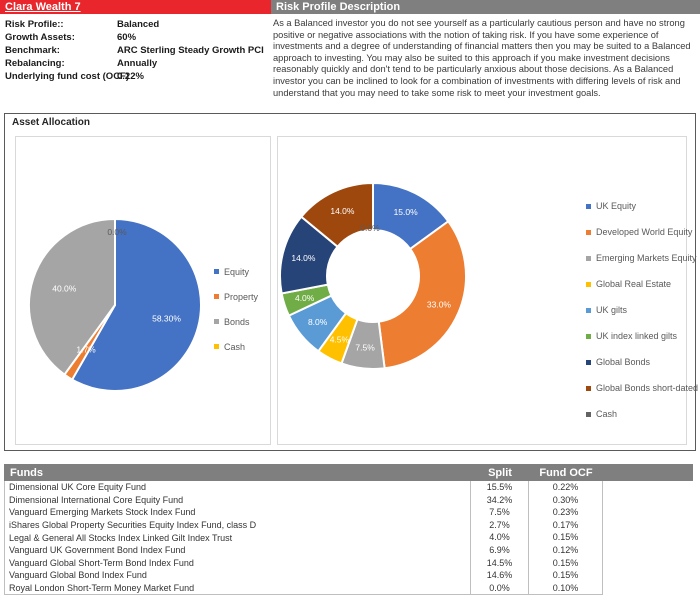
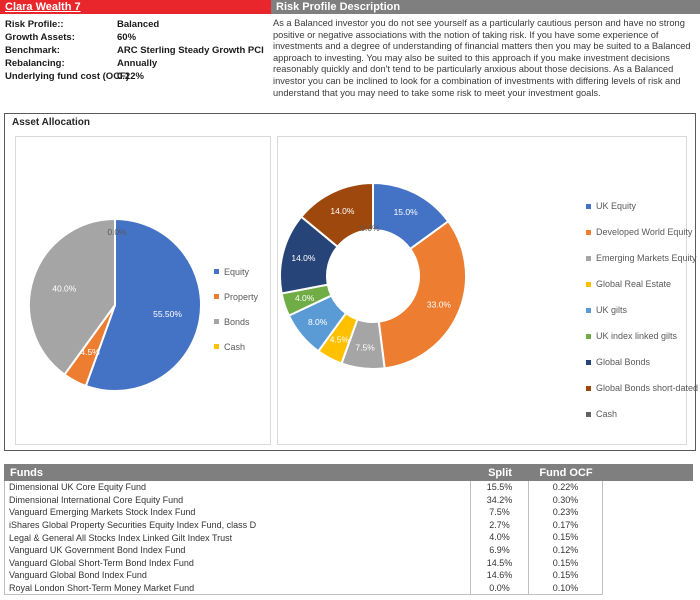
Asset Allocation/Equity: 58.30% -> 55.50%
Asset Allocation/Property: 1.7% -> 4.5%
